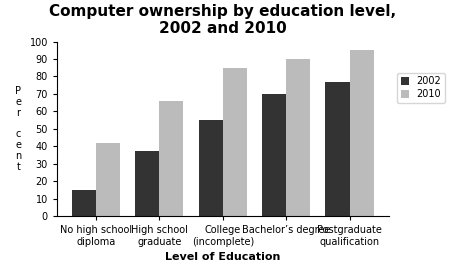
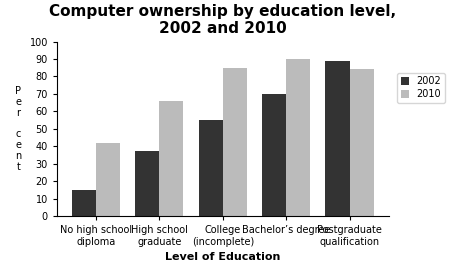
2002/Postgraduate qualification: 77 -> 89
2010/Postgraduate qualification: 95 -> 84
